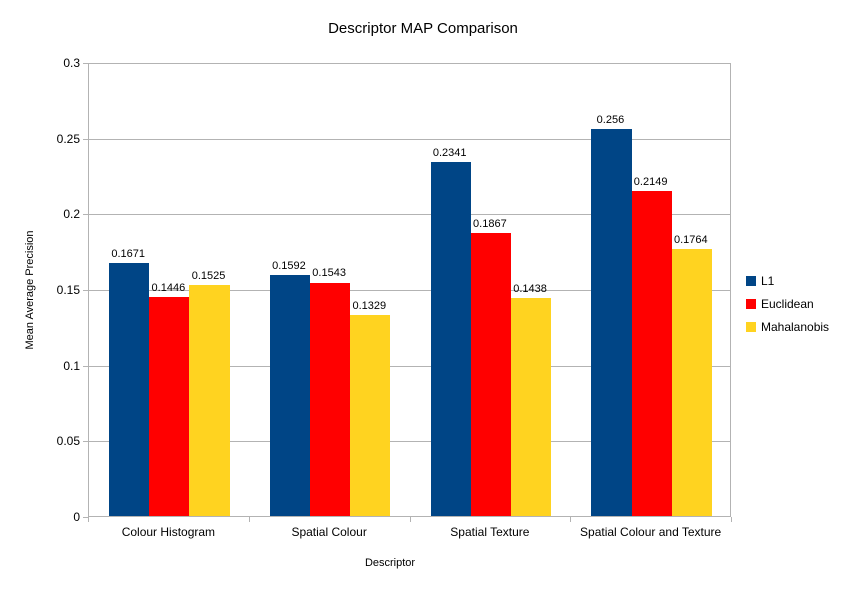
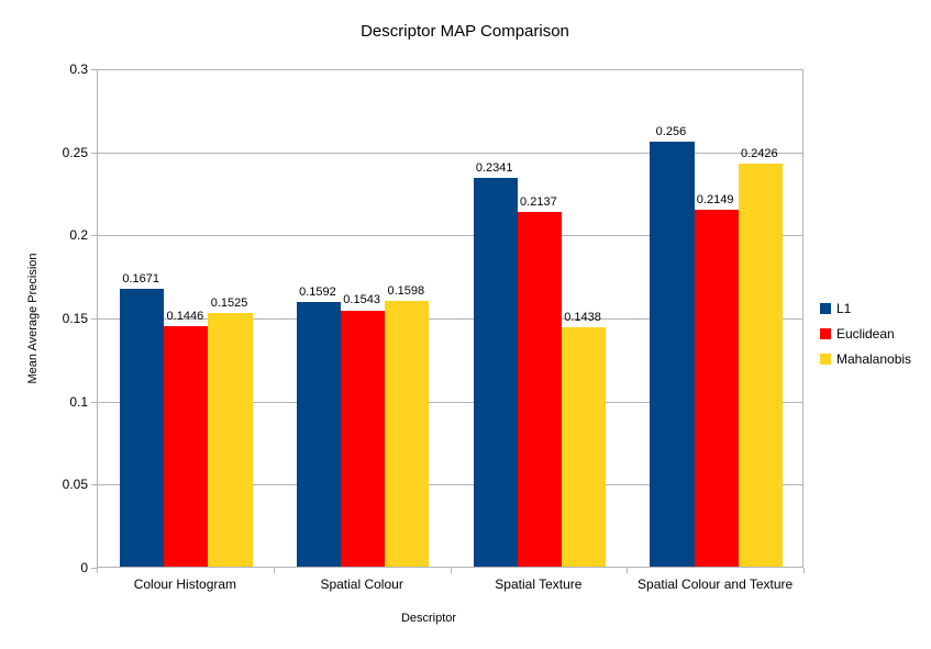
Mahalanobis/Spatial Colour: 0.1329 -> 0.1598
Euclidean/Spatial Texture: 0.1867 -> 0.2137
Mahalanobis/Spatial Colour and Texture: 0.1764 -> 0.2426
